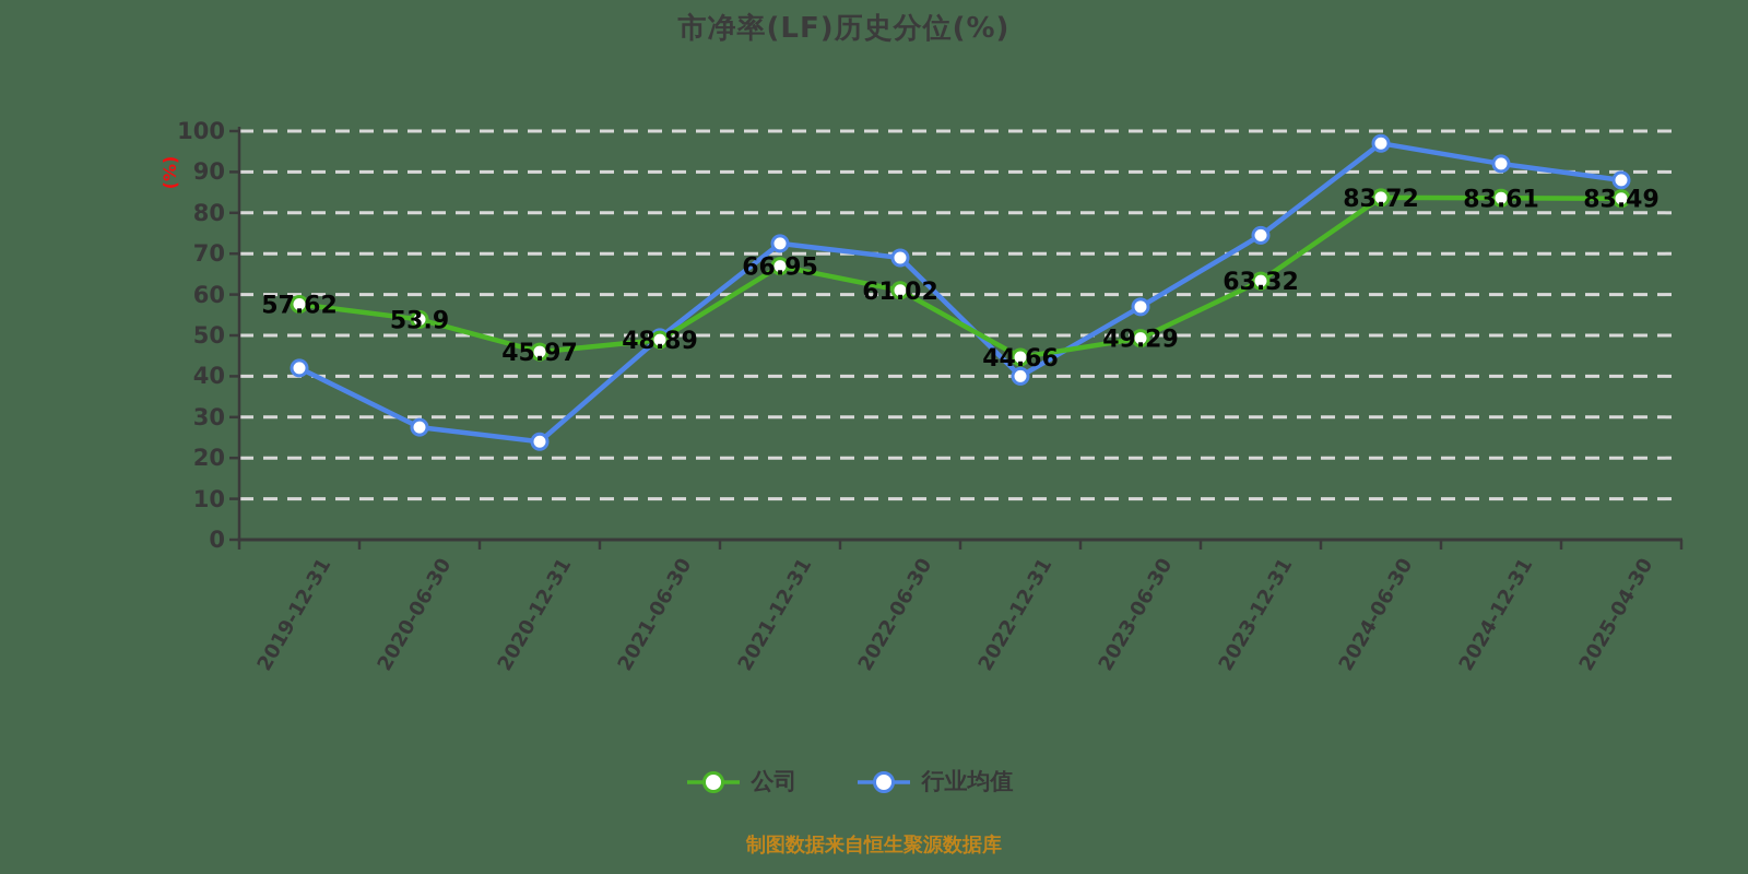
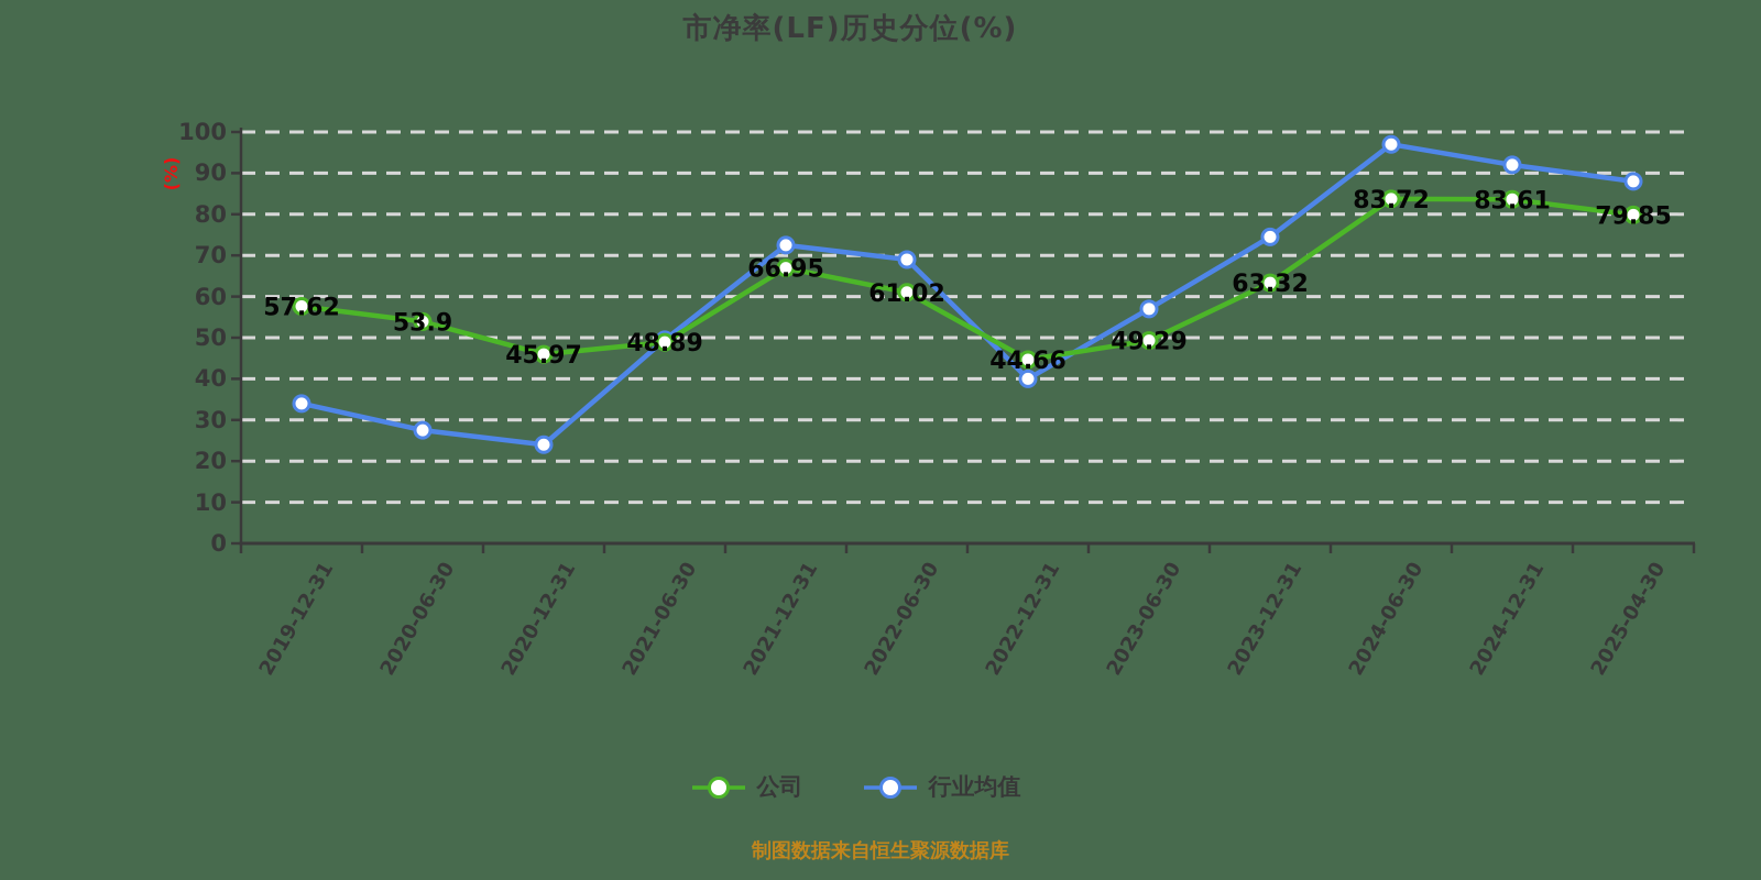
行业均值/2019-12-31: 42 -> 34
公司/2025-04-30: 83.49 -> 79.85
